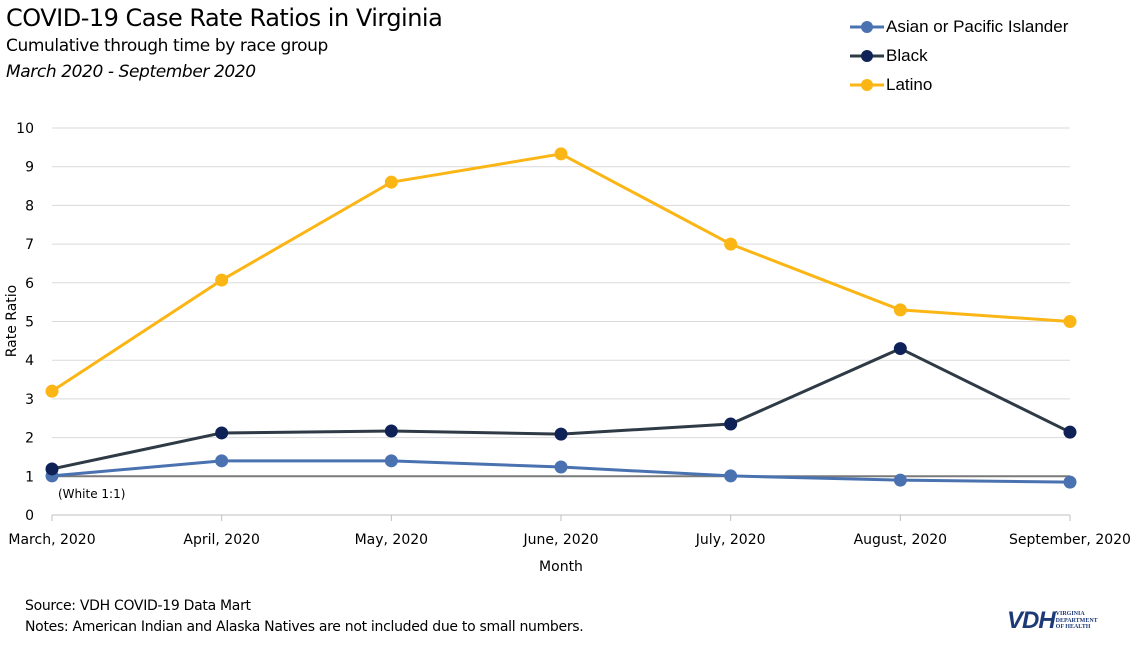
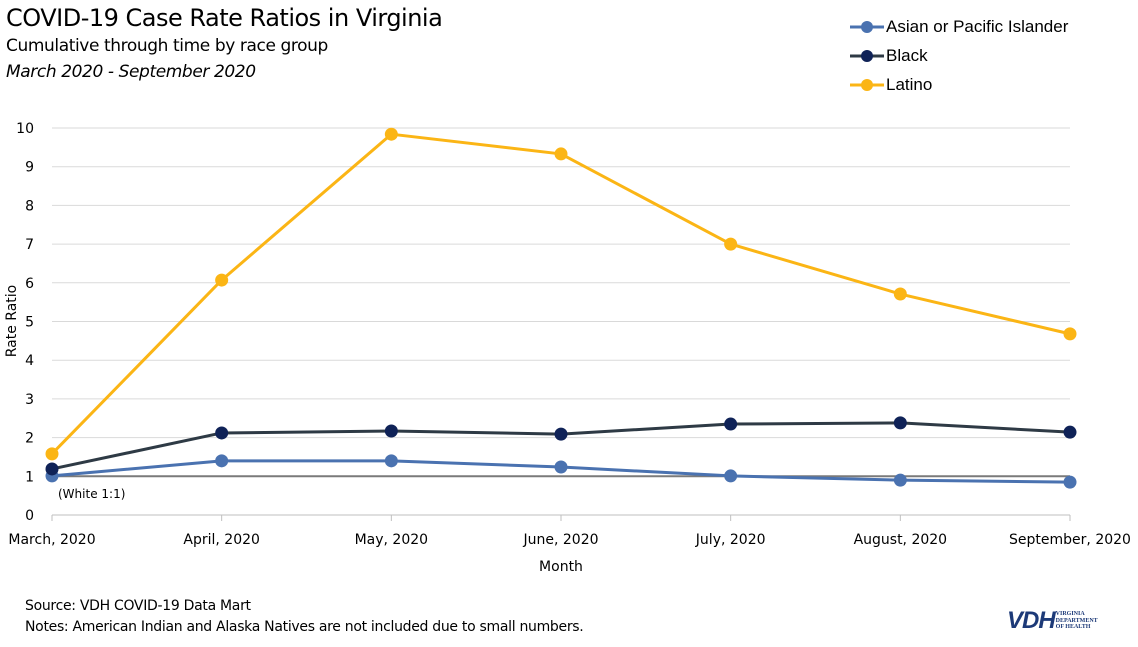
Latino/March, 2020: 3.2 -> 1.6
Latino/May, 2020: 8.6 -> 9.8
Black/August, 2020: 4.3 -> 2.4
Latino/August, 2020: 5.3 -> 5.7
Latino/September, 2020: 5.0 -> 4.7
